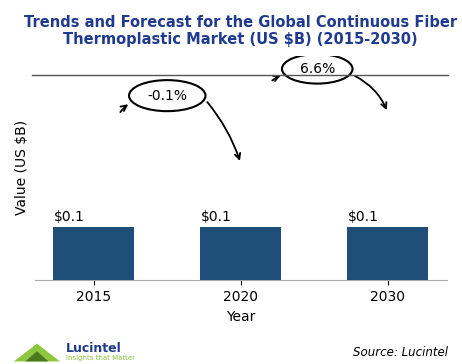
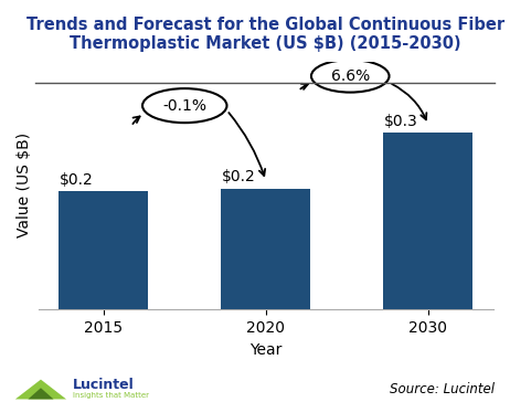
2015: $0.1 -> $0.2
2020: $0.1 -> $0.2
2030: $0.1 -> $0.3
